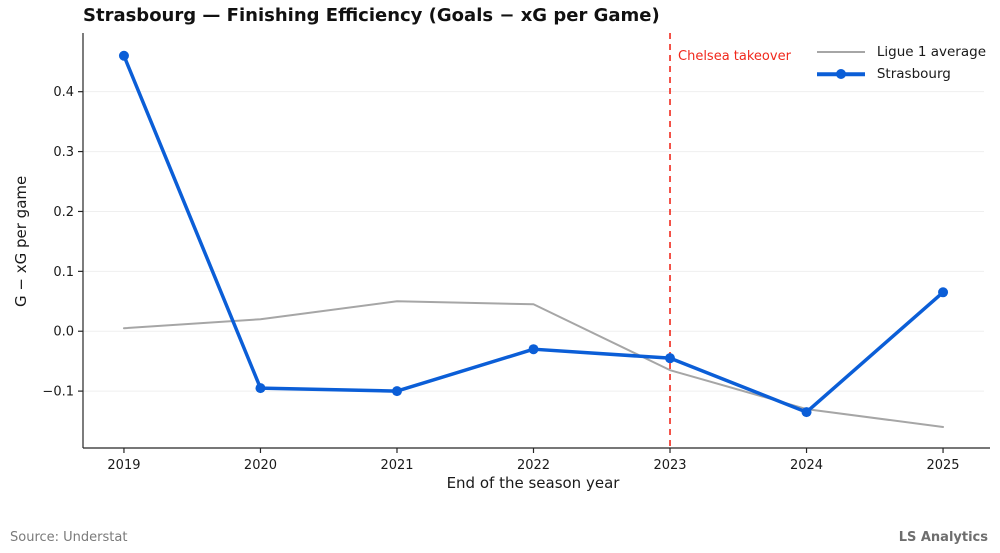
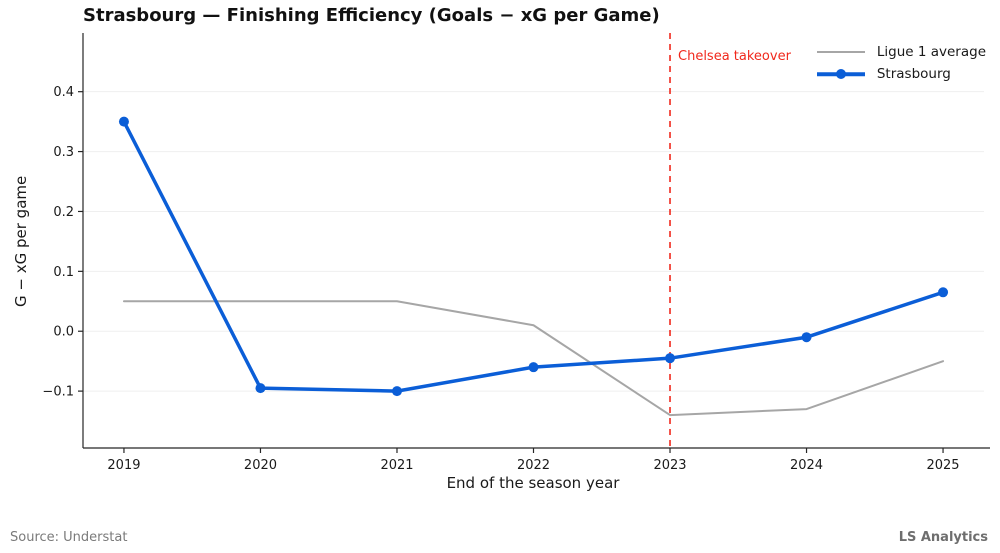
Ligue 1 average/2019: 0.01 -> 0.05
Strasbourg/2019: 0.46 -> 0.35
Ligue 1 average/2020: 0.02 -> 0.05
Ligue 1 average/2022: 0.04 -> 0.01
Strasbourg/2022: -0.03 -> -0.06
Ligue 1 average/2023: -0.07 -> -0.14
Strasbourg/2024: -0.14 -> -0.01
Ligue 1 average/2025: -0.16 -> -0.05
